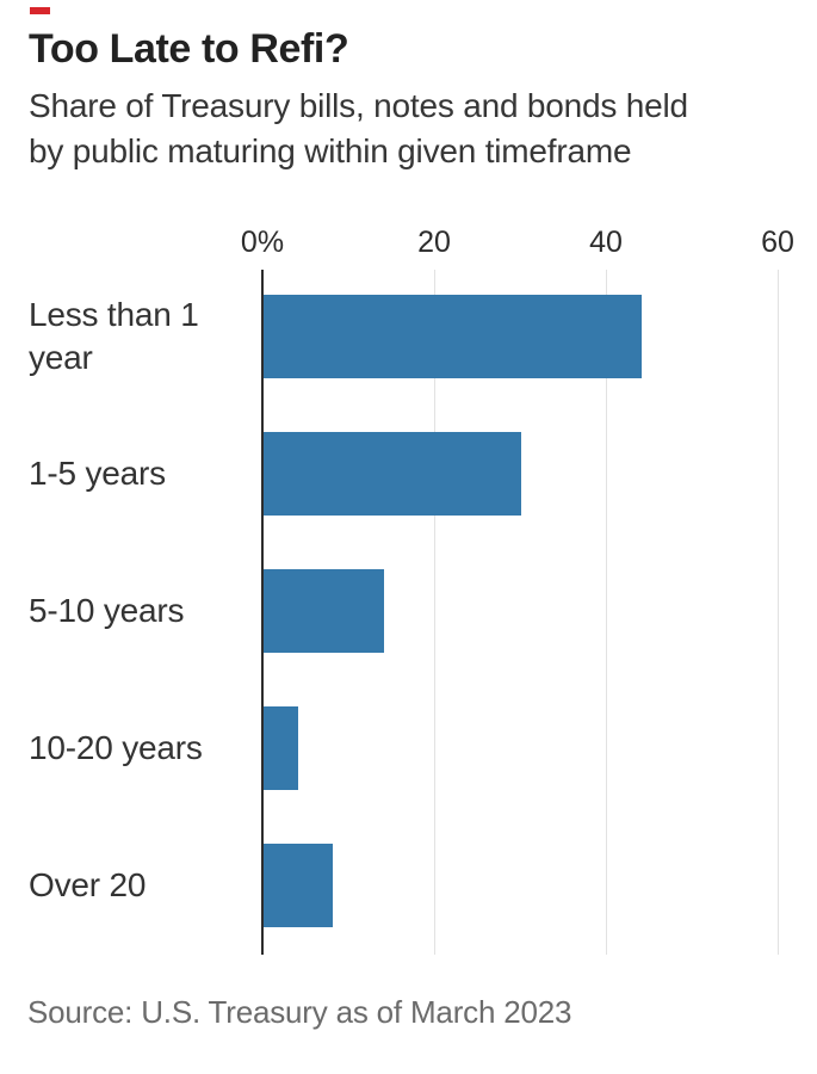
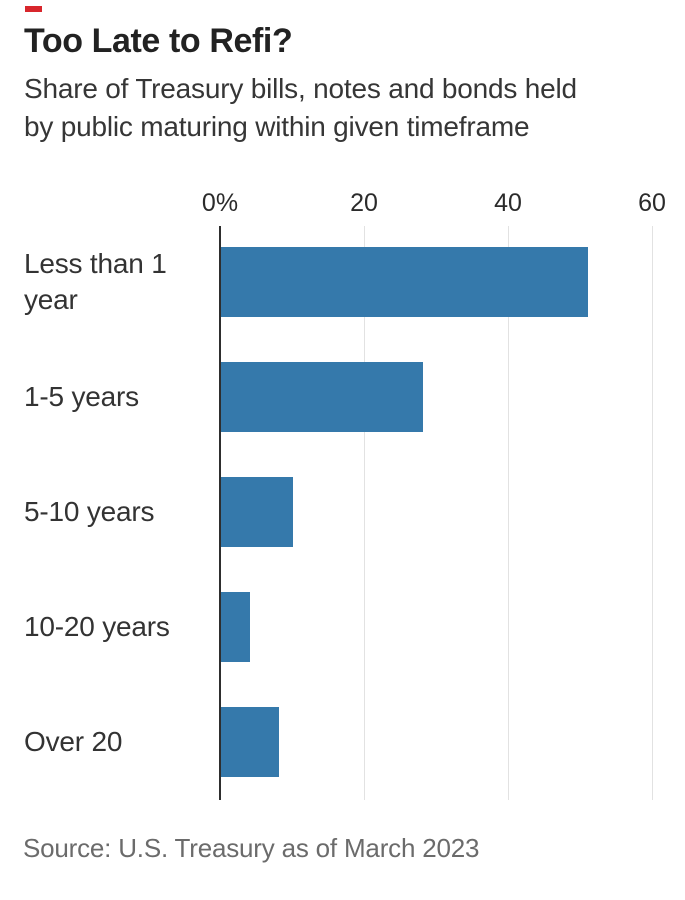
Less than 1 year: 44 -> 51
1-5 years: 30 -> 28
5-10 years: 14 -> 10
